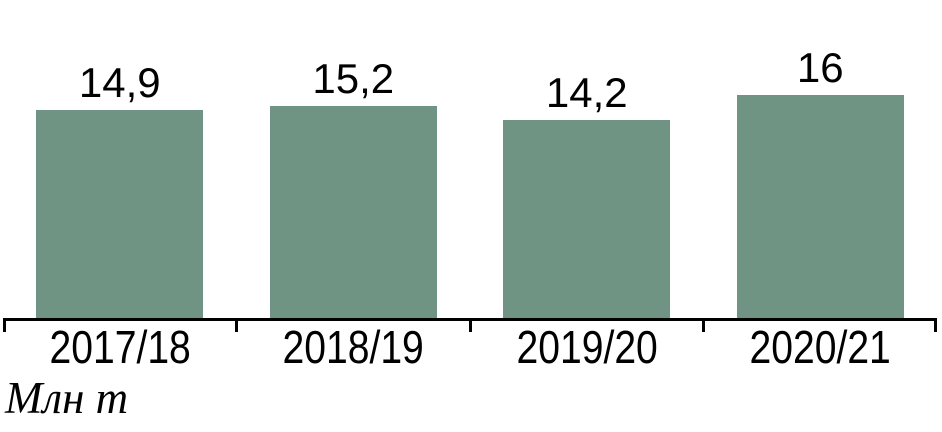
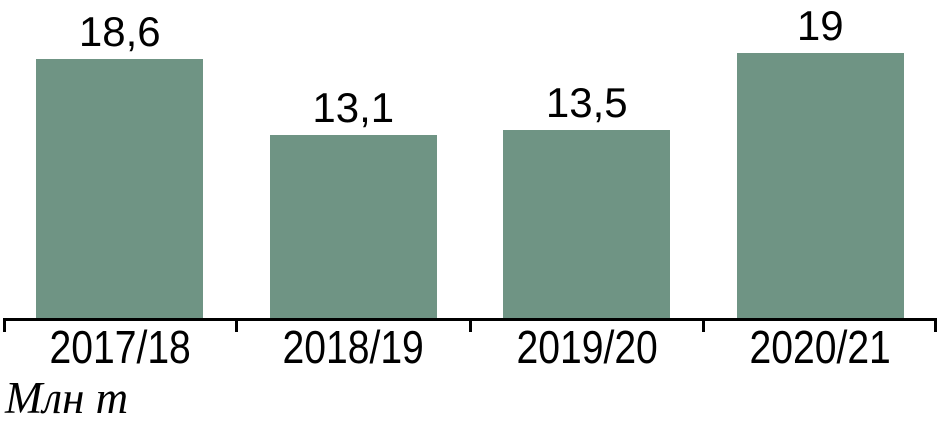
2017/18: 14,9 -> 18,6
2018/19: 15,2 -> 13,1
2019/20: 14,2 -> 13,5
2020/21: 16 -> 19
